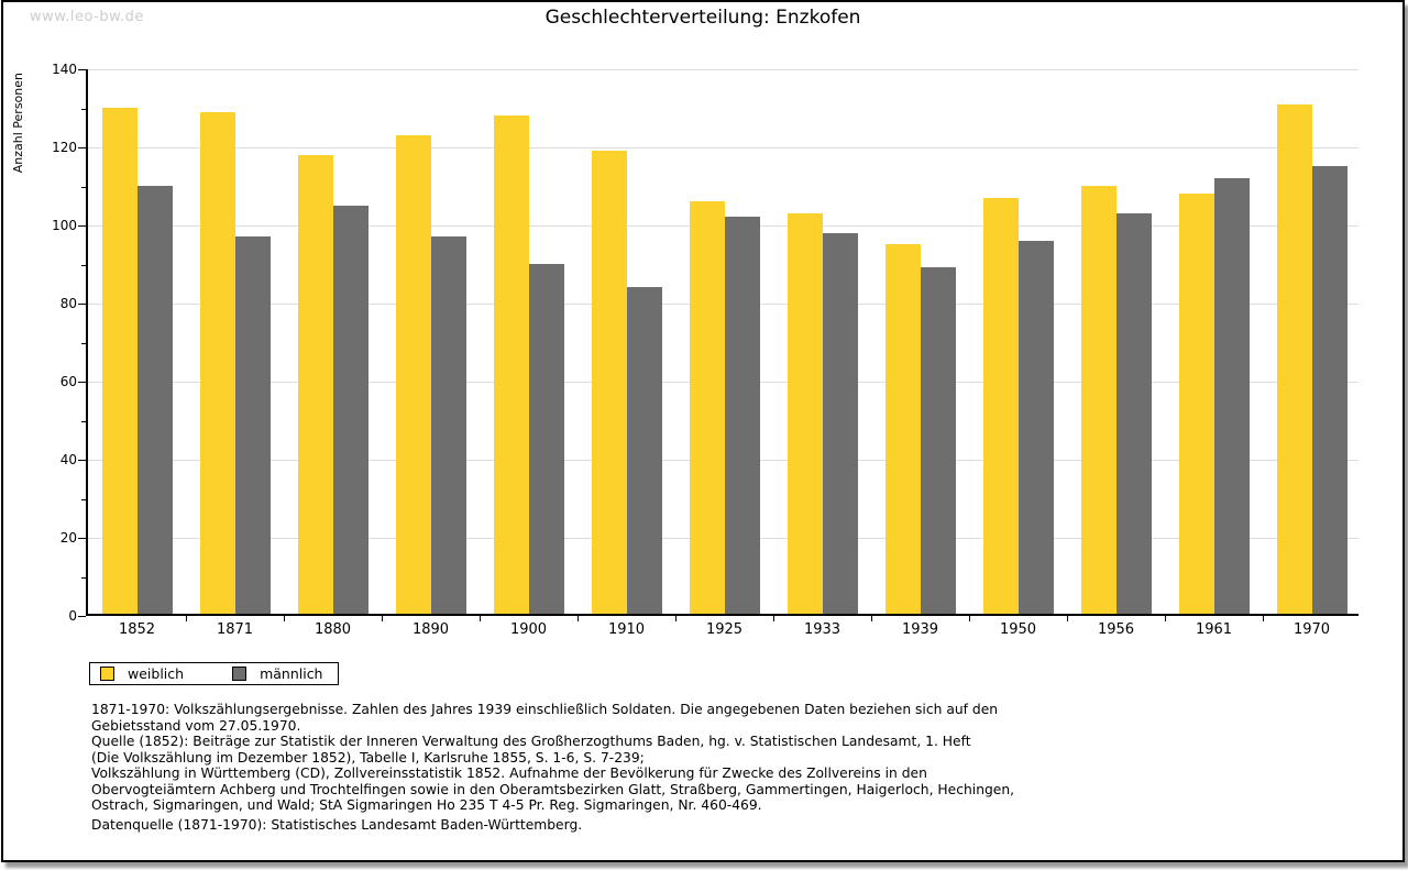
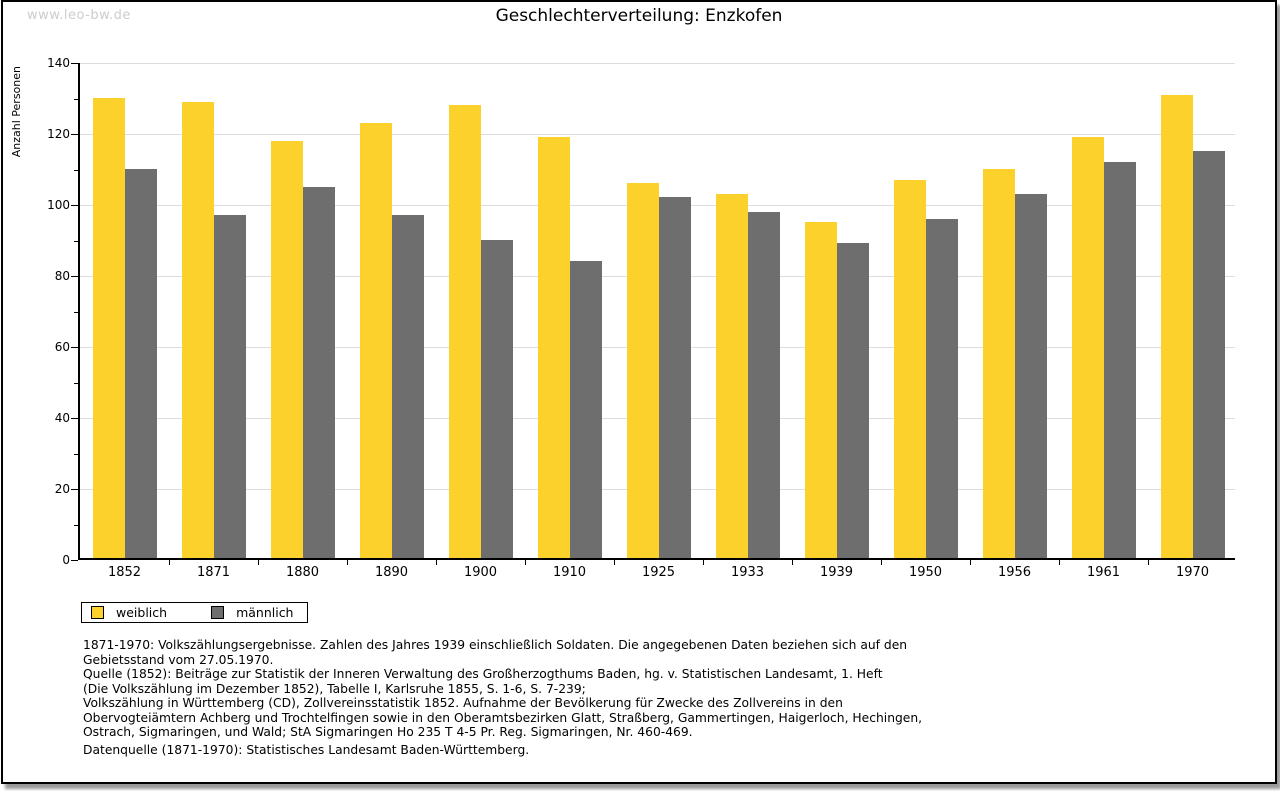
weiblich/1961: 108 -> 119
